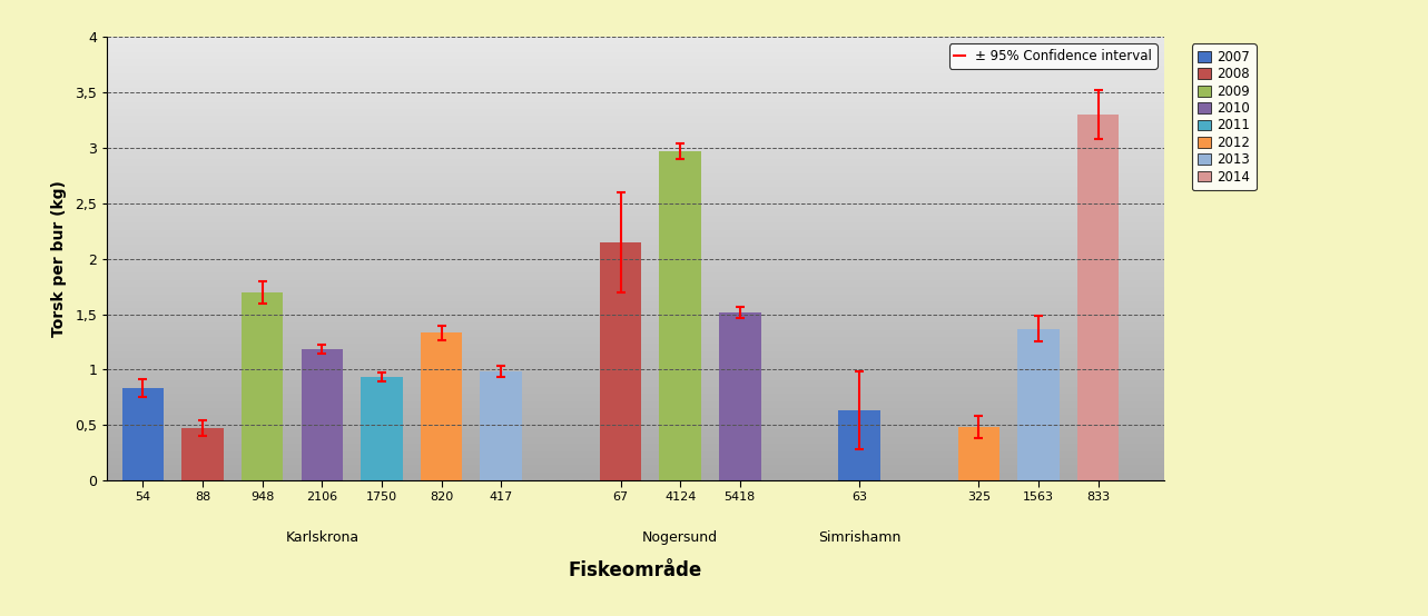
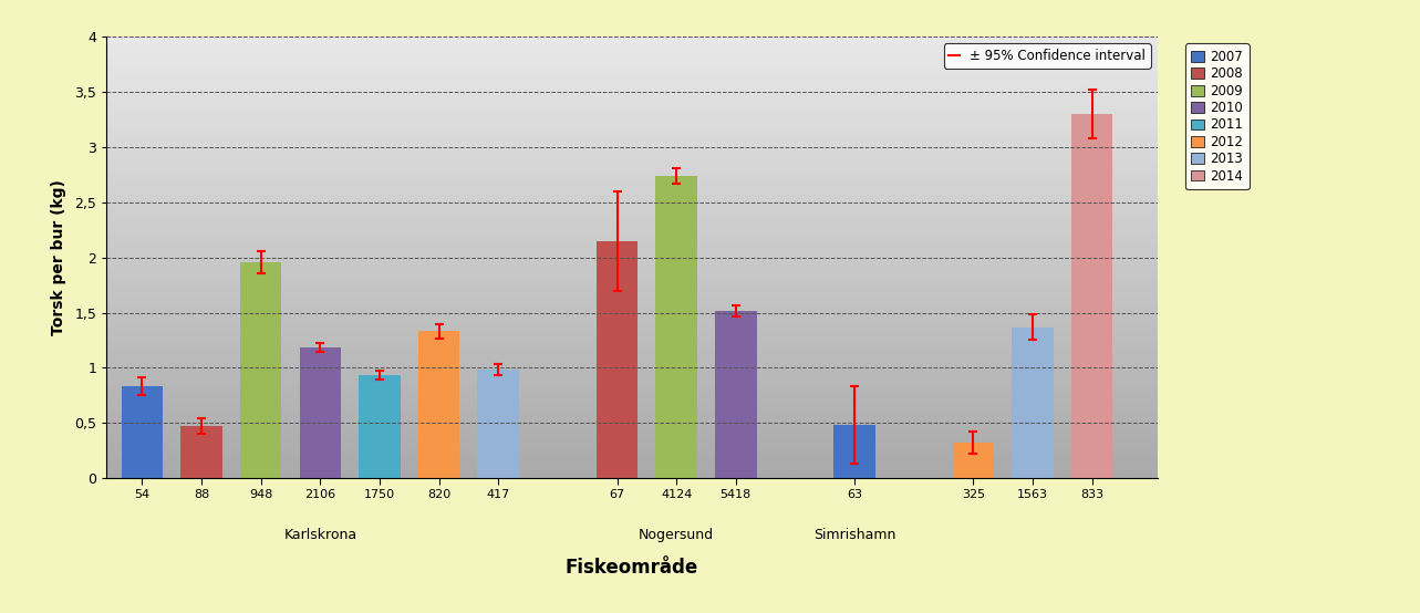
948: 1,70 -> 1,96
4124: 2,97 -> 2,74
63: 0,63 -> 0,48
325: 0,48 -> 0,32
